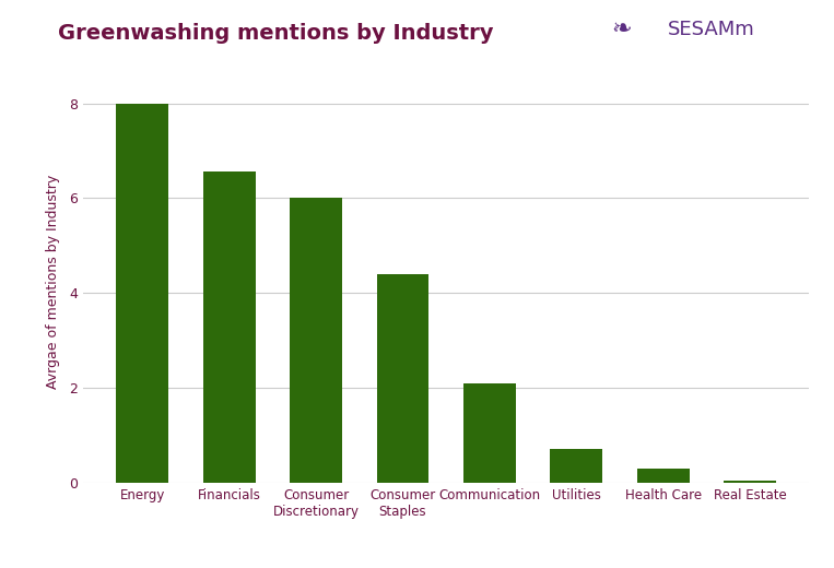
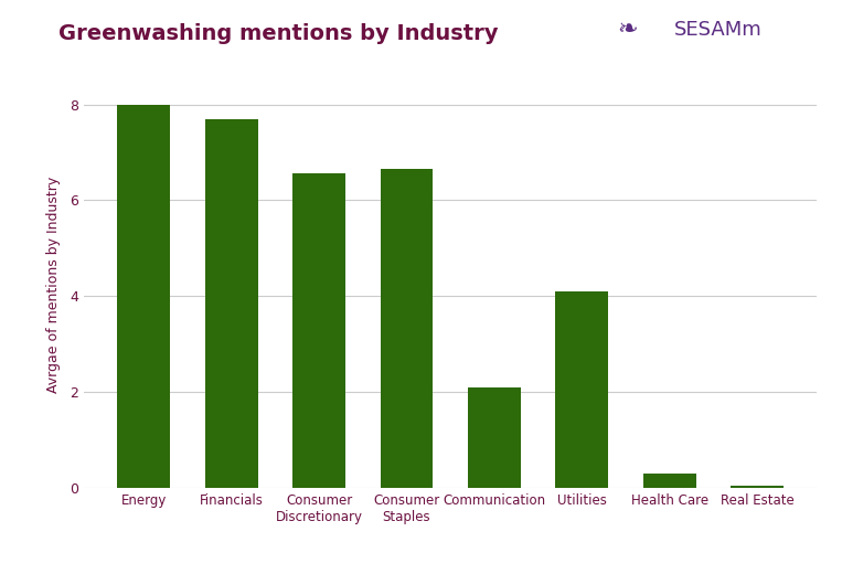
Financials: 6.55 -> 7.70
Consumer Discretionary: 6.00 -> 6.55
Consumer Staples: 4.40 -> 6.65
Utilities: 0.72 -> 4.10
